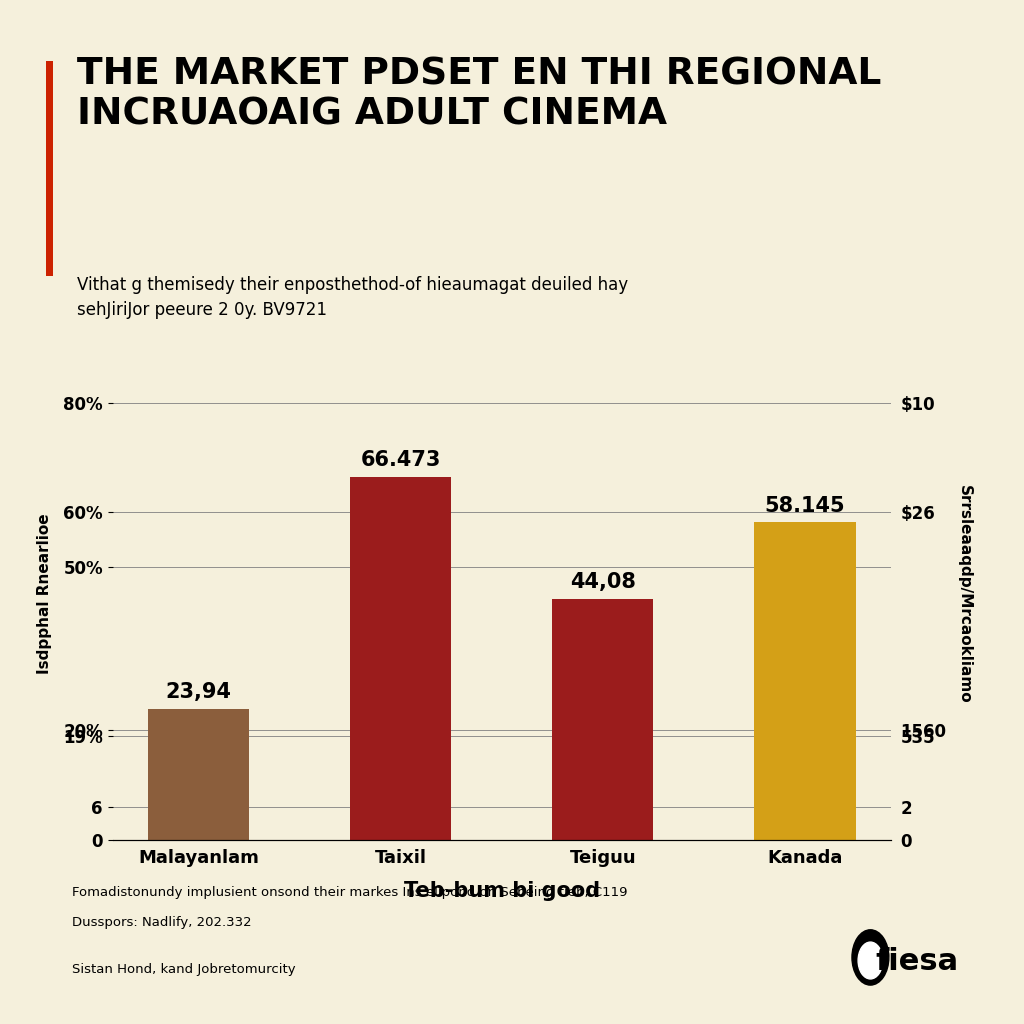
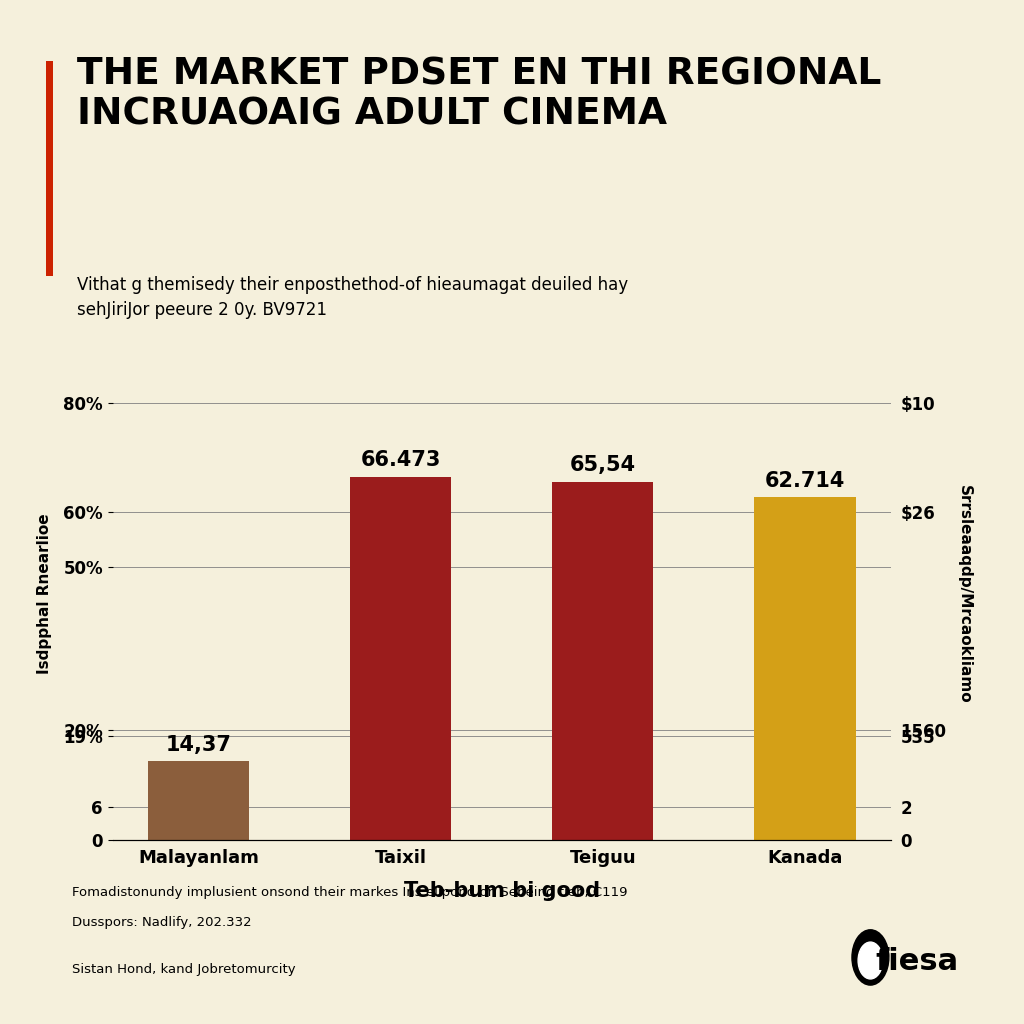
Malayanlam: 23,94 -> 14,37
Teiguu: 44,08 -> 65,54
Kanada: 58.145 -> 62.714
